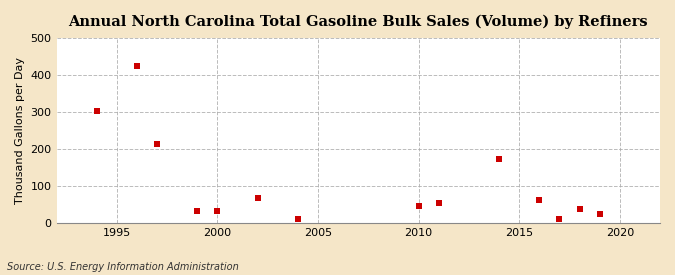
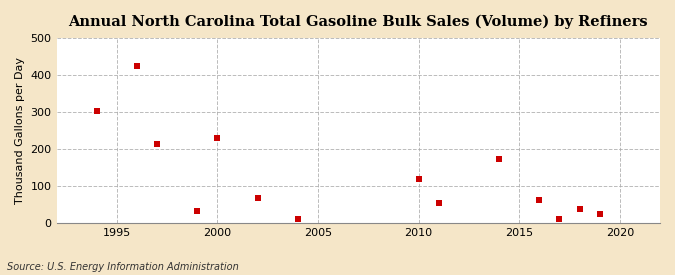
2000: 34 -> 230
2010: 47 -> 120
